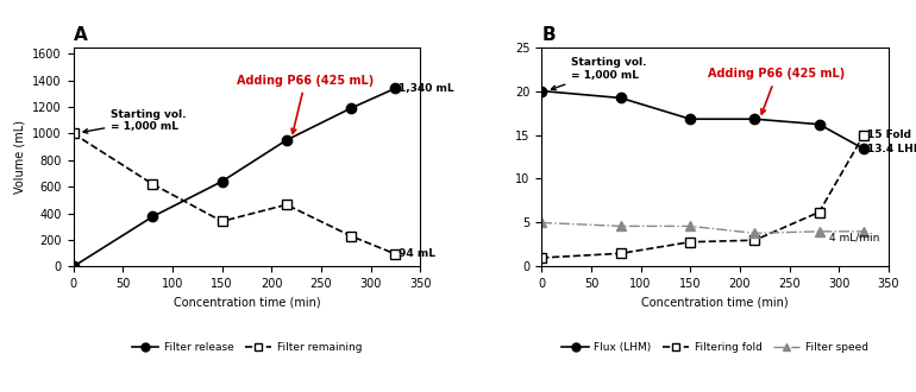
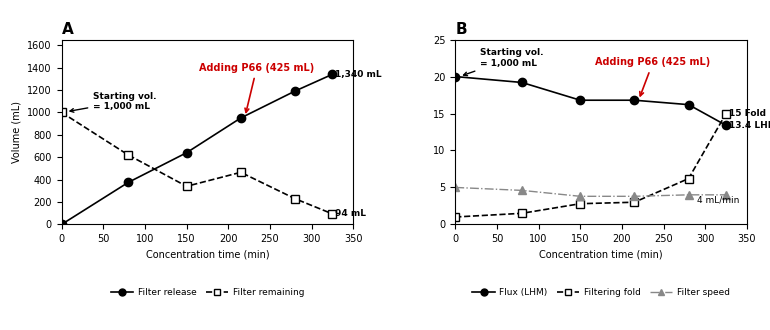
B/Filter speed/150: 4.6 -> 3.8
